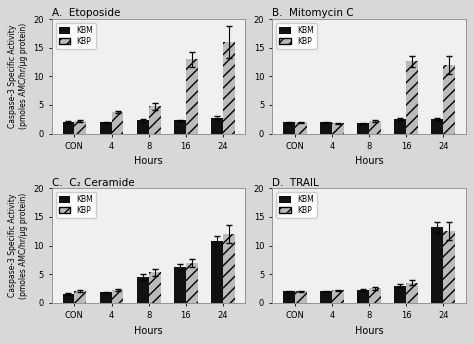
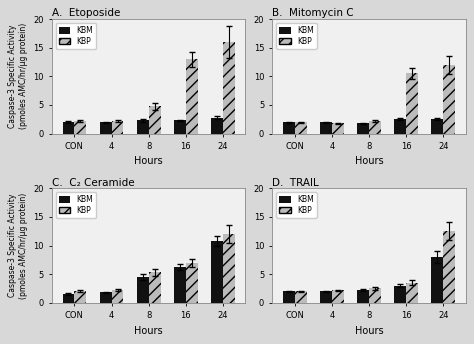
A. Etoposide/KBP/4: 3.8 -> 2.2
B. Mitomycin C/KBP/16: 12.6 -> 10.5
D. TRAIL/KBM/24: 13.2 -> 8.0
